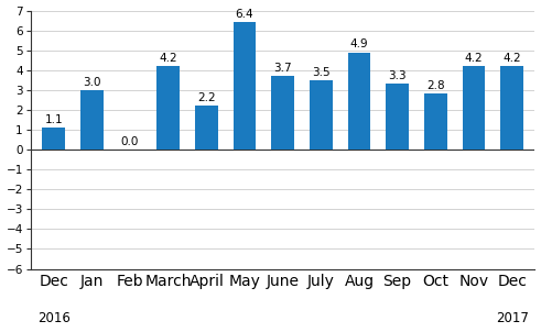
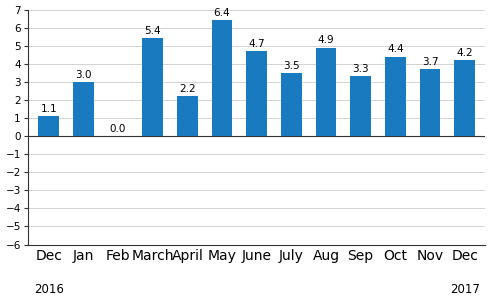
March: 4.2 -> 5.4
June: 3.7 -> 4.7
Oct: 2.8 -> 4.4
Nov: 4.2 -> 3.7
